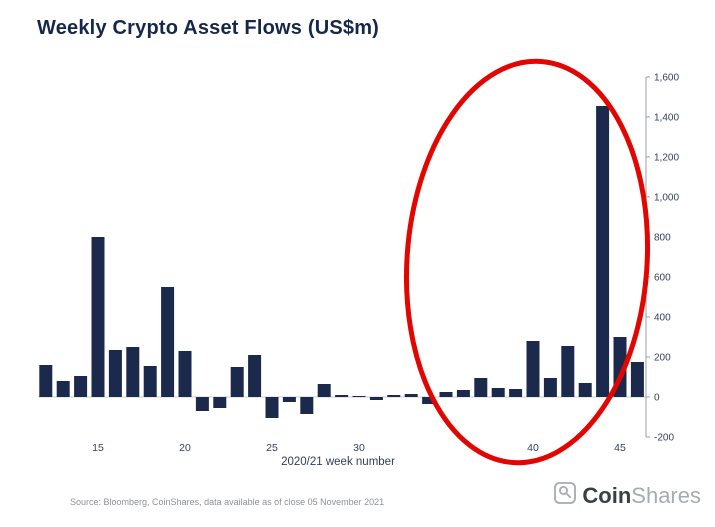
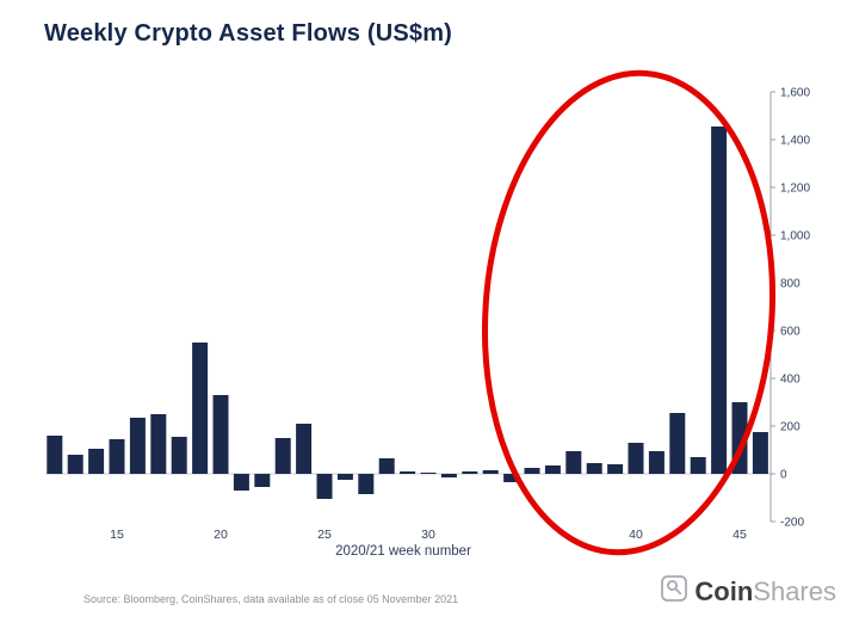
15: 800 -> 140
20: 230 -> 330
40: 280 -> 130
